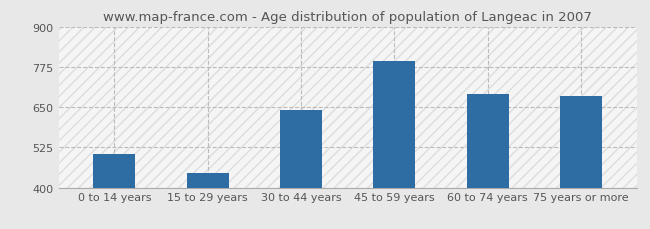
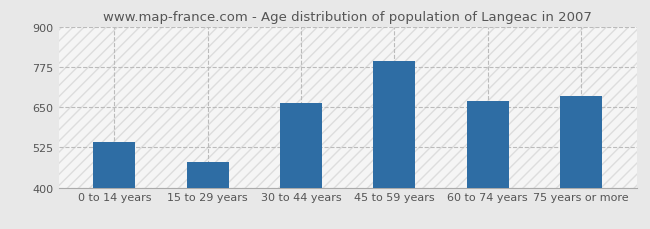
0 to 14 years: 505 -> 543
15 to 29 years: 445 -> 478
30 to 44 years: 640 -> 663
60 to 74 years: 690 -> 668
